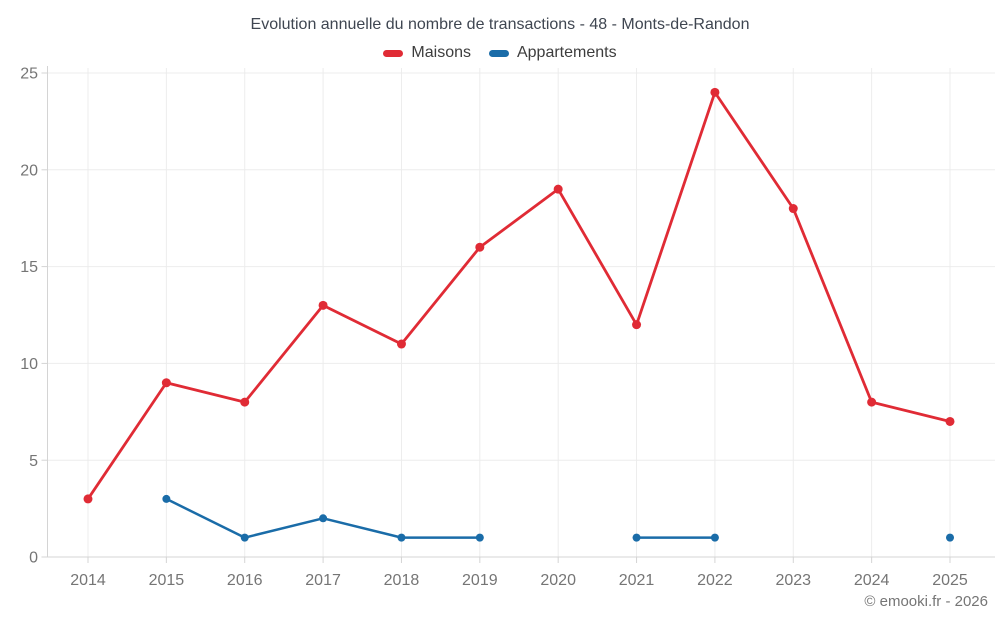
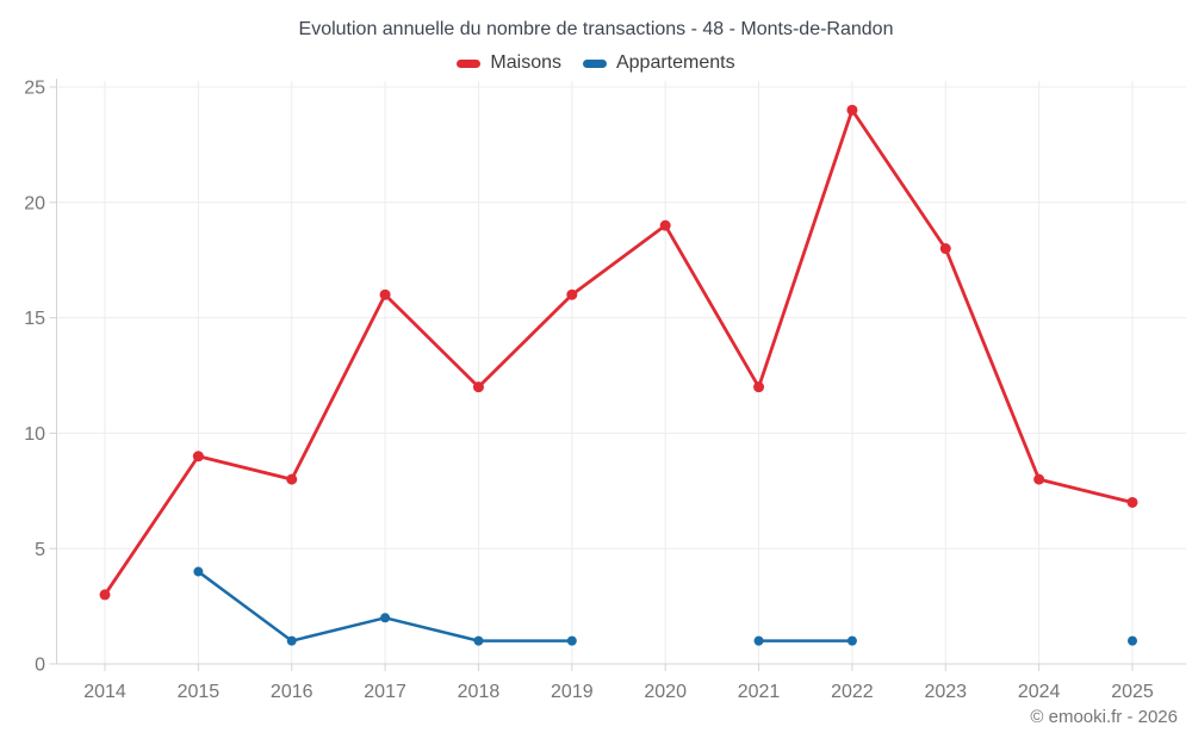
Appartements/2015: 3 -> 4
Maisons/2017: 13 -> 16
Maisons/2018: 11 -> 12
